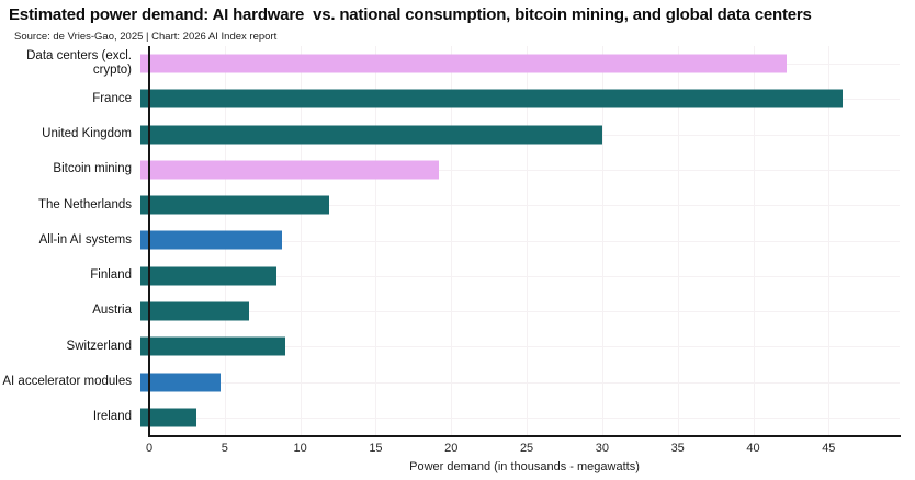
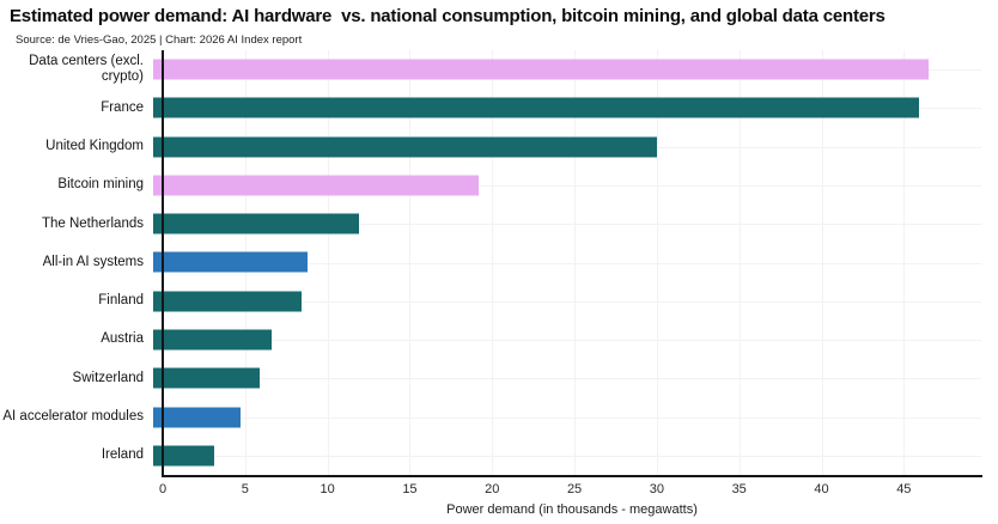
Data centers (excl. crypto): 42.8 -> 47.1
Switzerland: 9.6 -> 6.5
